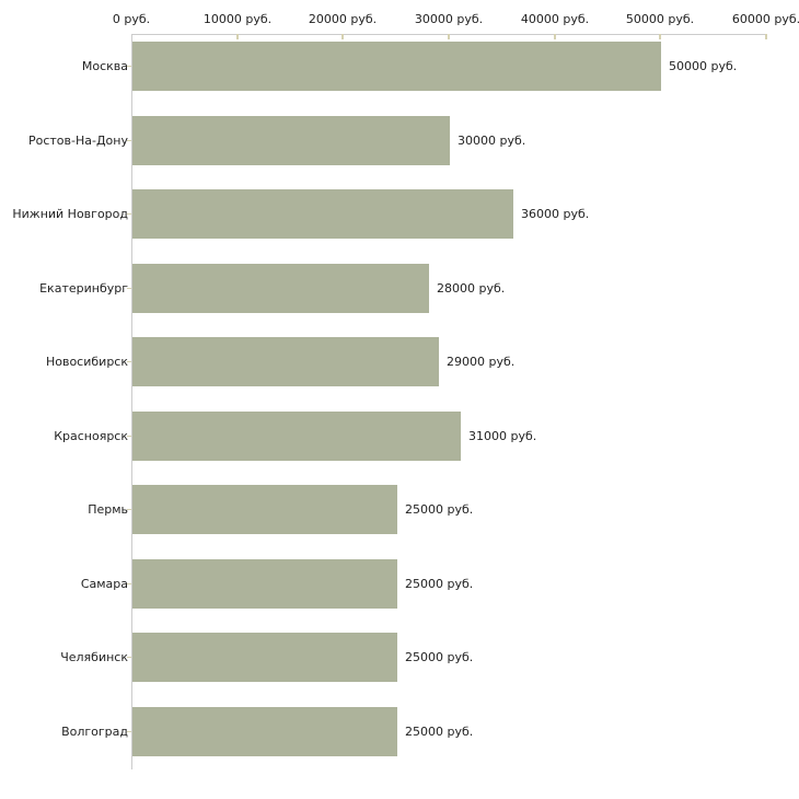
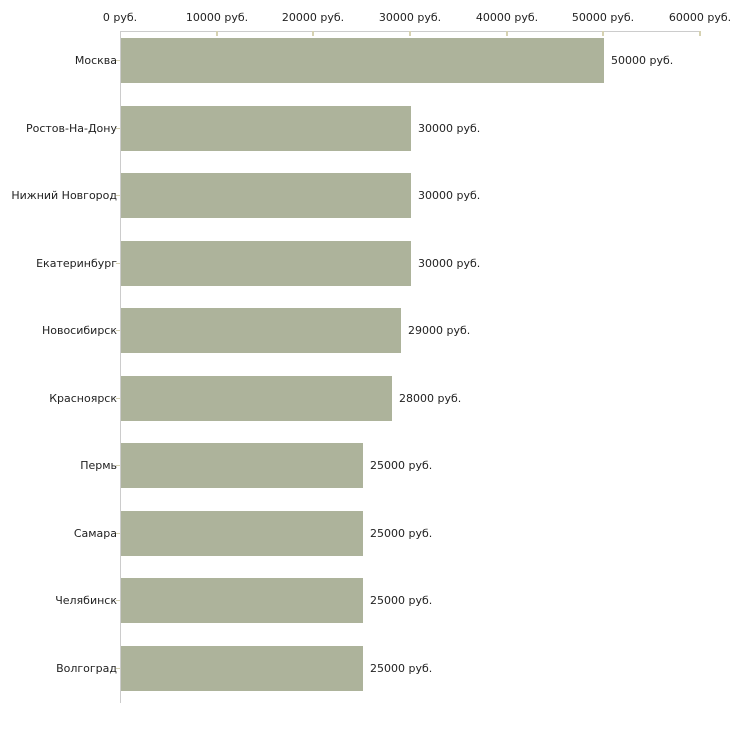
Нижний Новгород: 36000 -> 30000
Екатеринбург: 28000 -> 30000
Красноярск: 31000 -> 28000
